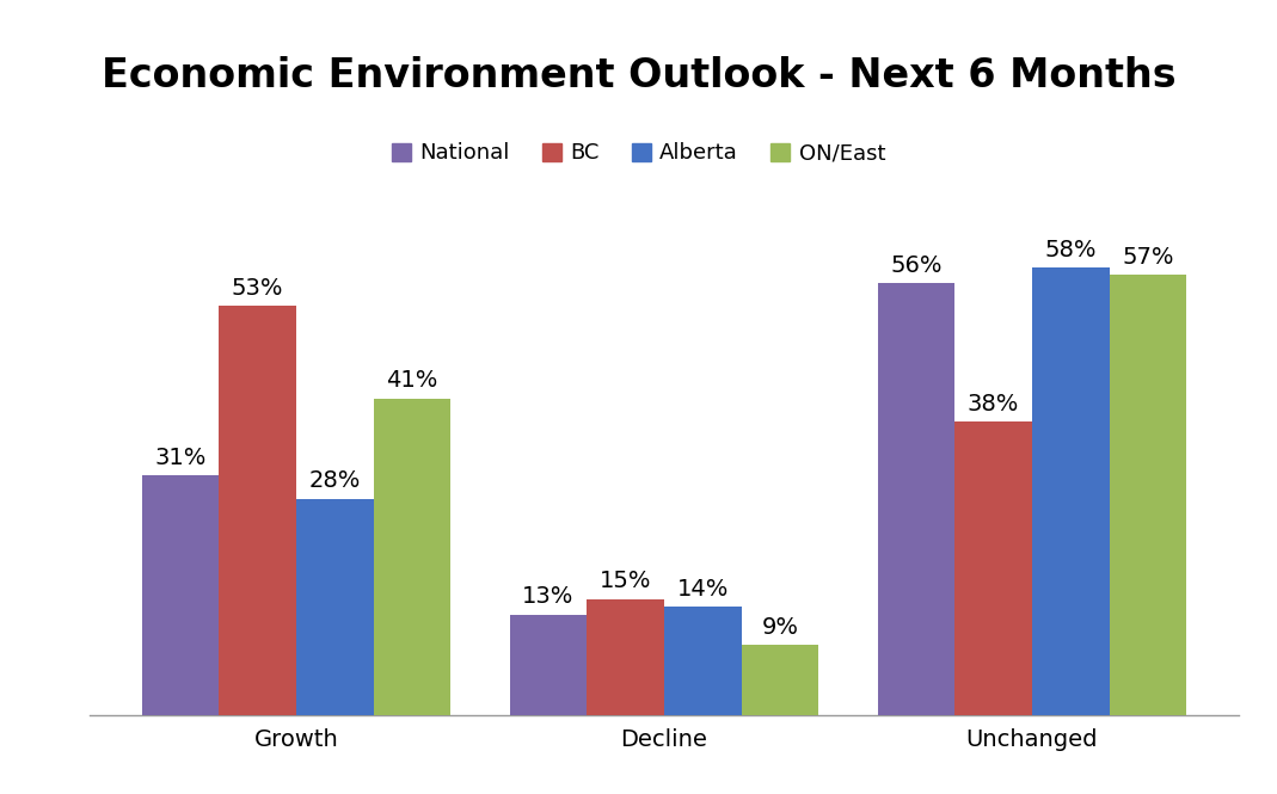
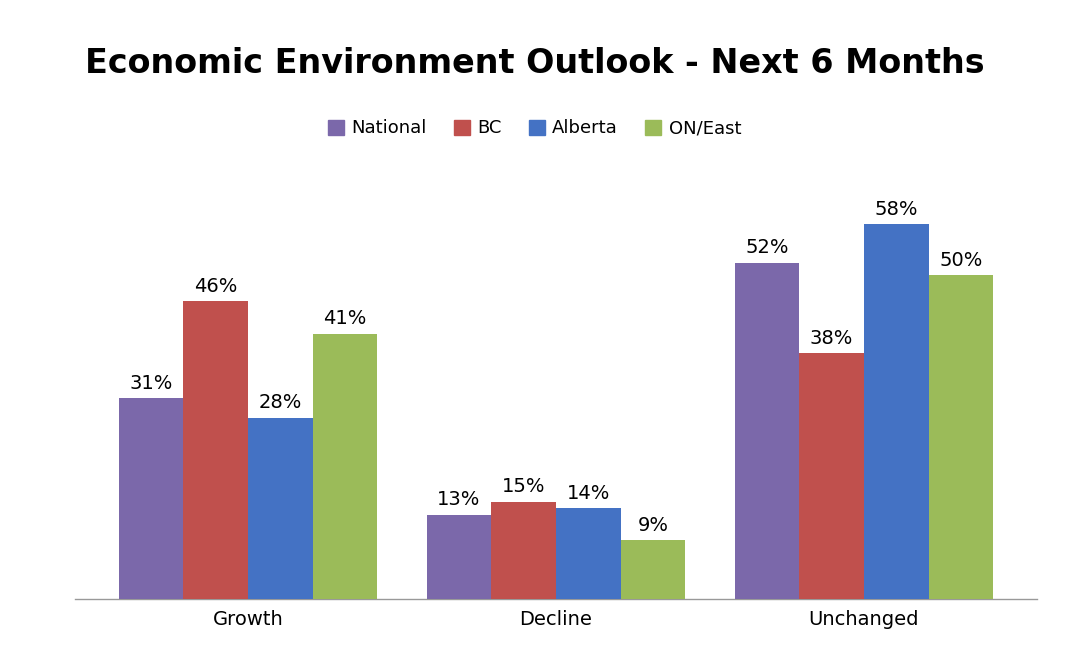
BC/Growth: 53% -> 46%
National/Unchanged: 56% -> 52%
ON/East/Unchanged: 57% -> 50%
